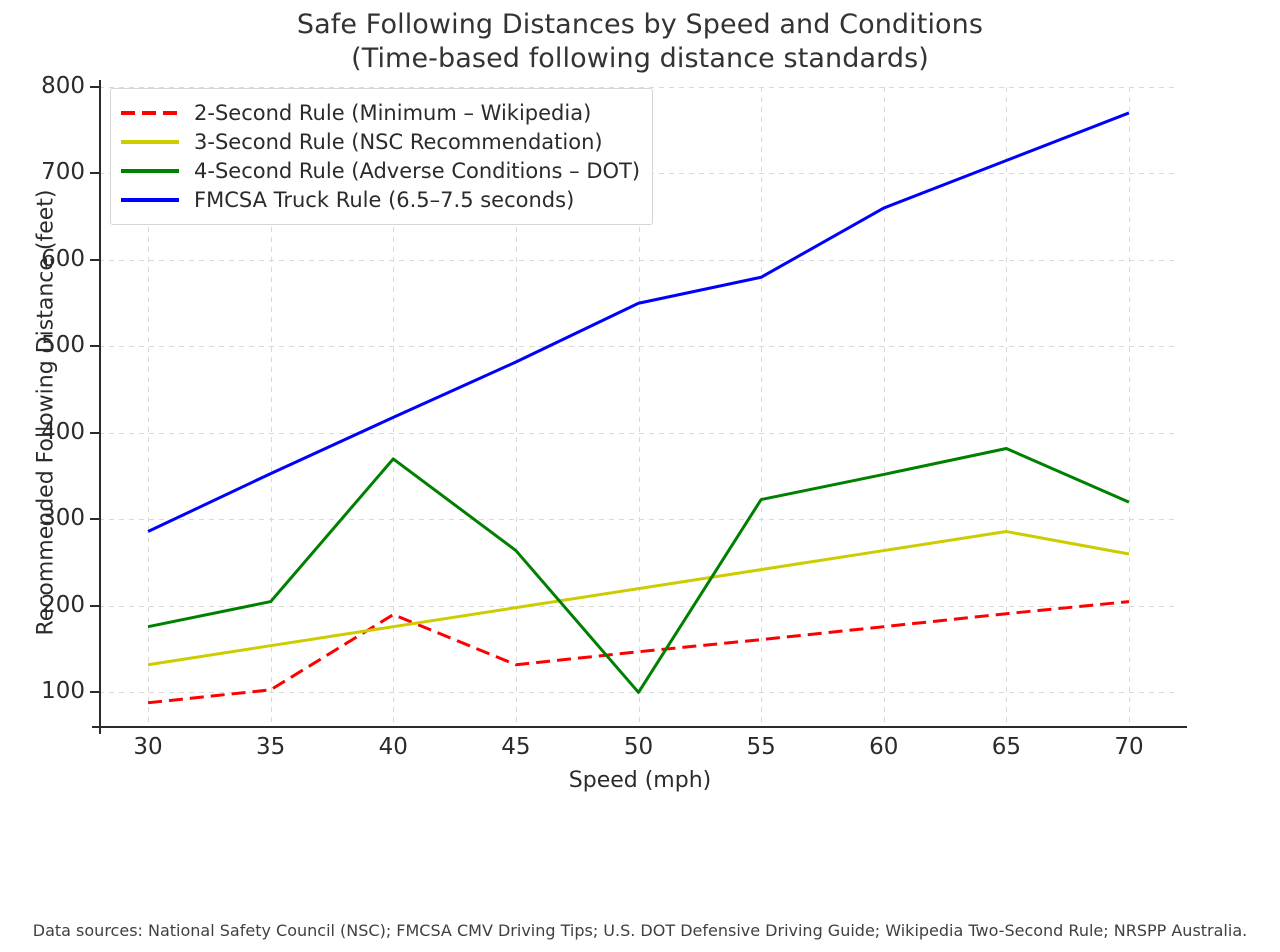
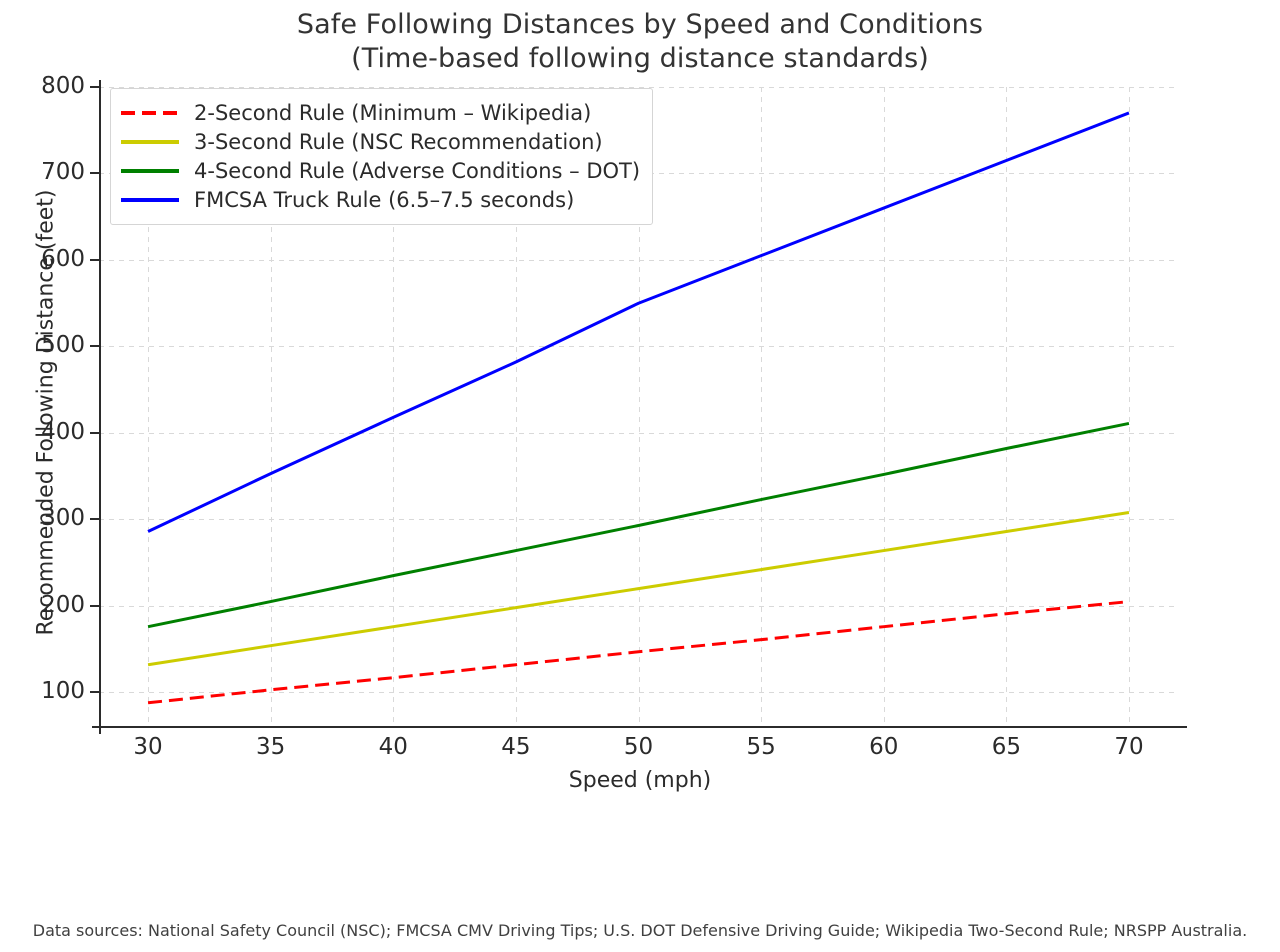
2-Second Rule (Minimum – Wikipedia)/40: 190 -> 120
4-Second Rule (Adverse Conditions – DOT)/40: 370 -> 240
4-Second Rule (Adverse Conditions – DOT)/50: 100 -> 290
FMCSA Truck Rule (6.5–7.5 seconds)/55: 580 -> 600
3-Second Rule (NSC Recommendation)/70: 260 -> 310
4-Second Rule (Adverse Conditions – DOT)/70: 320 -> 410
